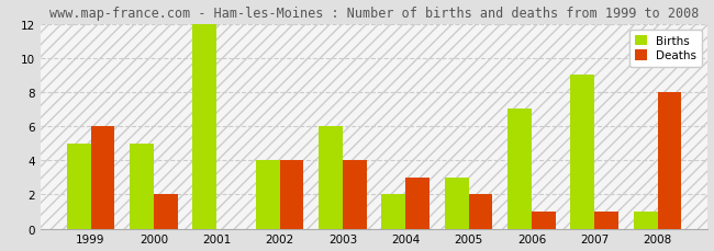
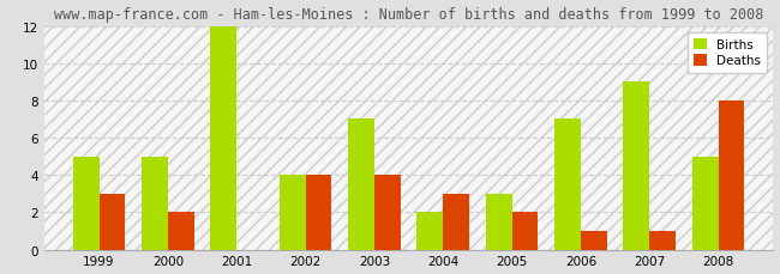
Deaths/1999: 6 -> 3
Births/2003: 6 -> 7
Births/2008: 1 -> 5
